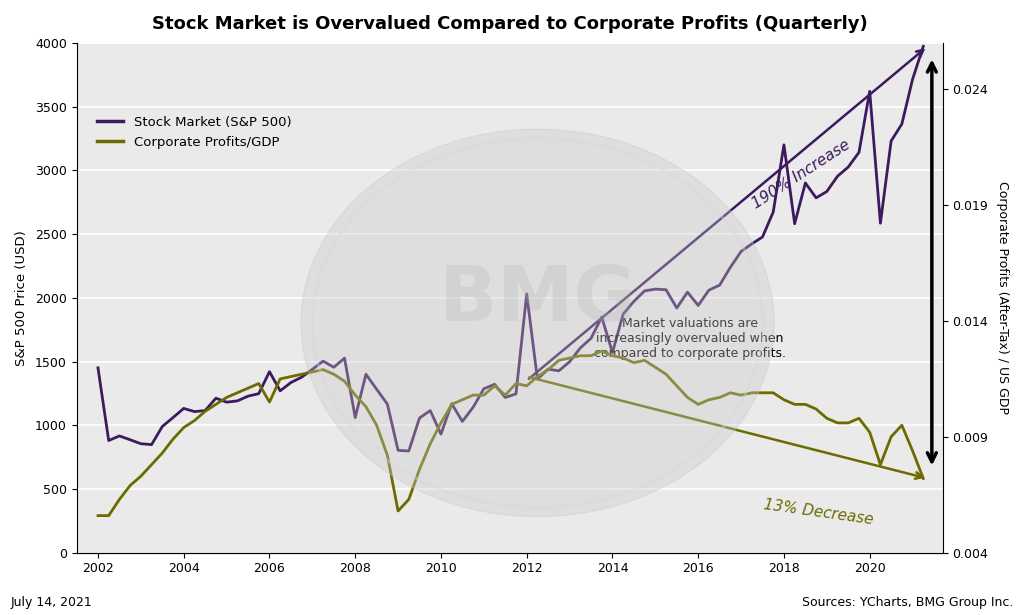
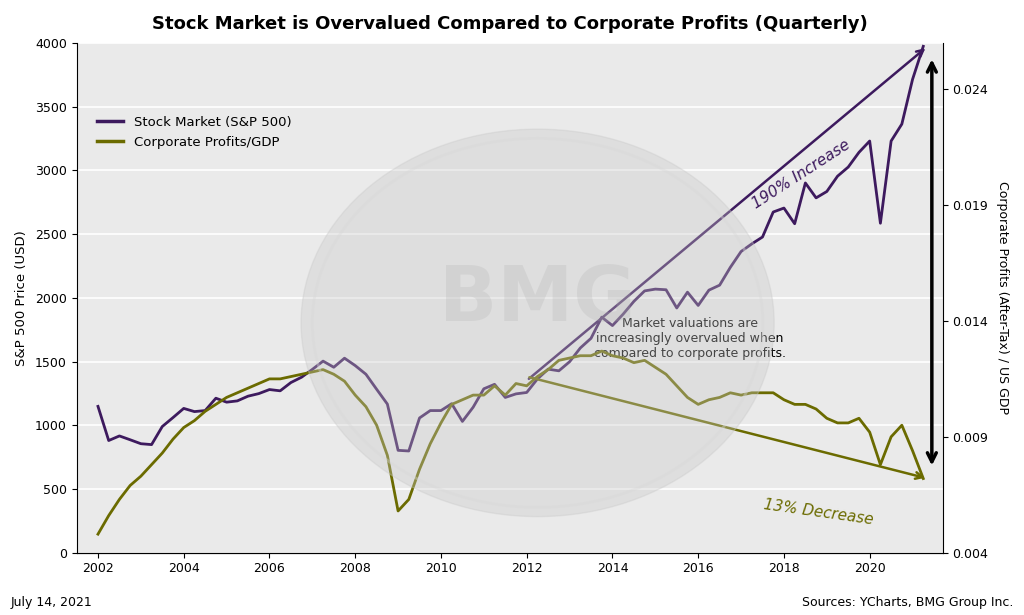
Stock Market (S&P 500)/2002: 1450 -> 1150
Corporate Profits/GDP/2002: 0.0056 -> 0.0048
Stock Market (S&P 500)/2006: 1420 -> 1280
Corporate Profits/GDP/2006: 0.0105 -> 0.0115
Stock Market (S&P 500)/2008: 1060 -> 1470
Stock Market (S&P 500)/2010: 930 -> 1120
Stock Market (S&P 500)/2012: 2030 -> 1260
Stock Market (S&P 500)/2014: 1570 -> 1780
Stock Market (S&P 500)/2018: 3200 -> 2700
Stock Market (S&P 500)/2020: 3620 -> 3230
